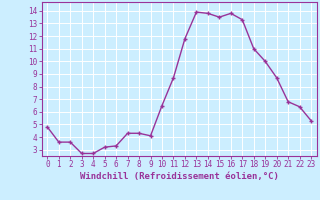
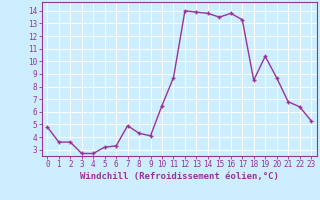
7: 4.3 -> 4.9
12: 11.8 -> 14.0
18: 11.0 -> 8.5
19: 10.0 -> 10.4
